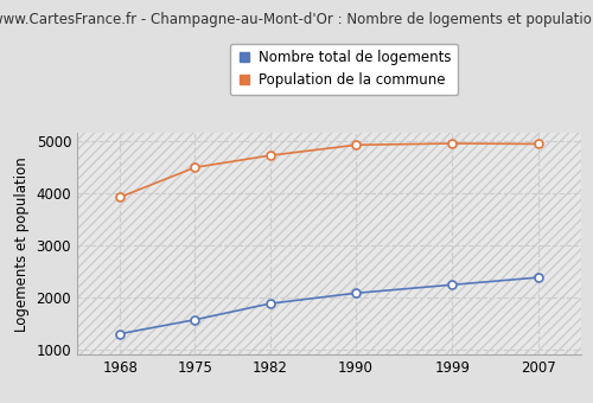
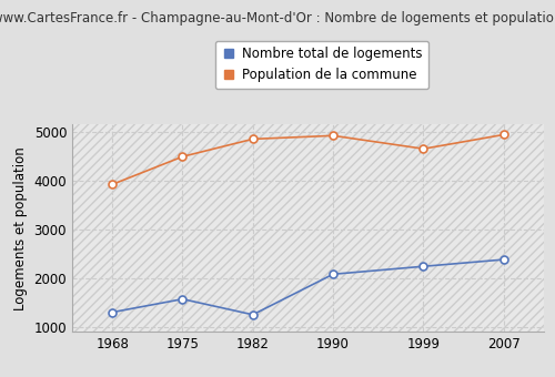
Nombre total de logements/1982: 1880 -> 1250
Population de la commune/1982: 4720 -> 4850
Population de la commune/1999: 4950 -> 4650
